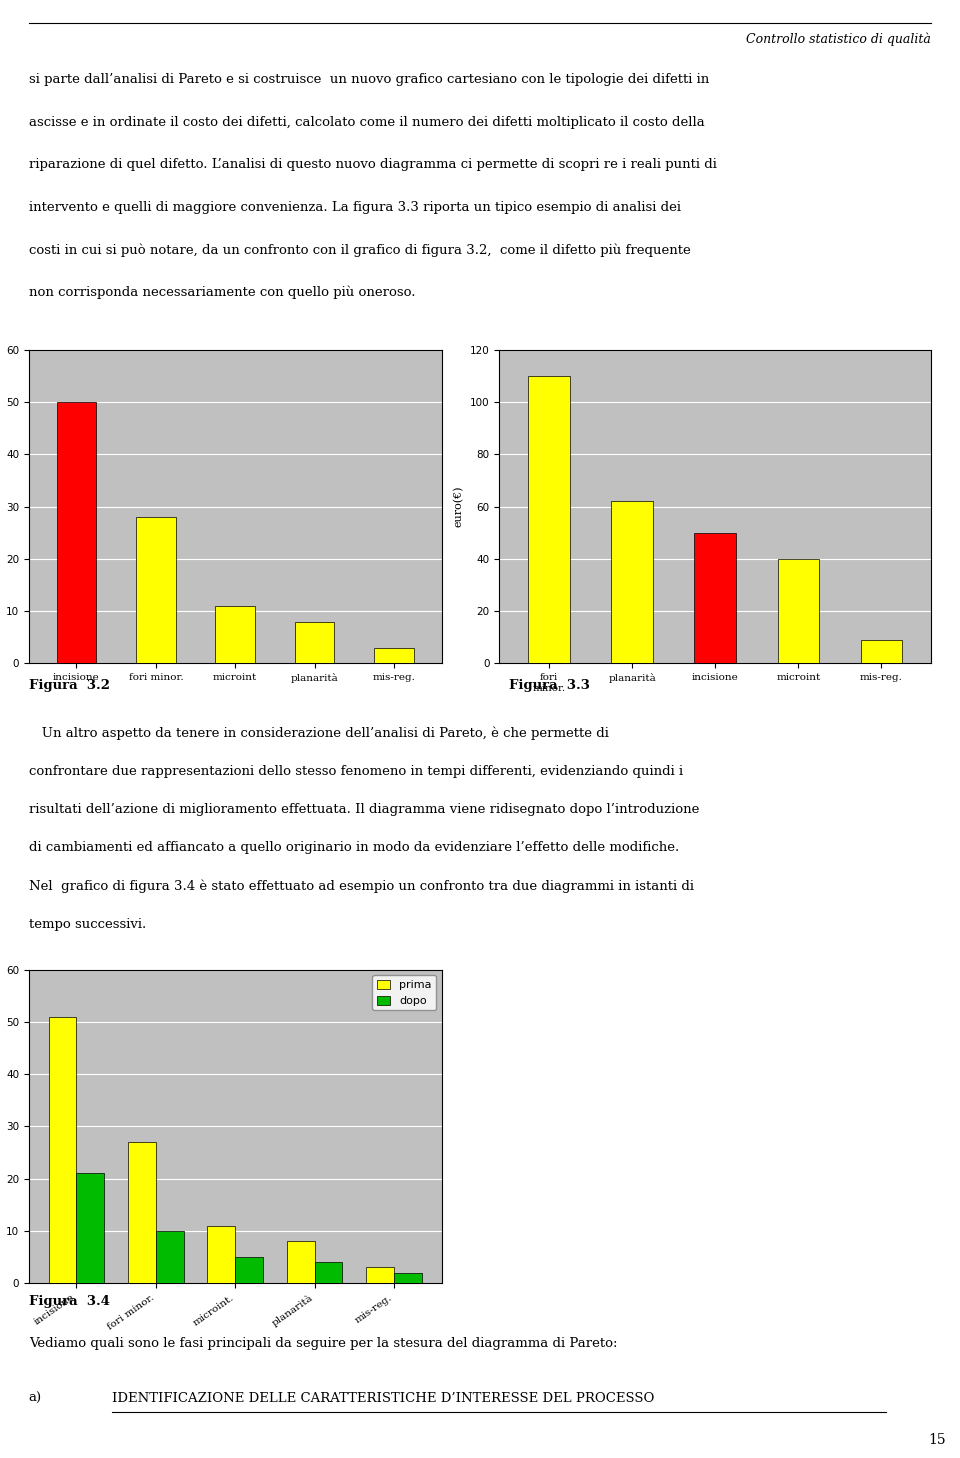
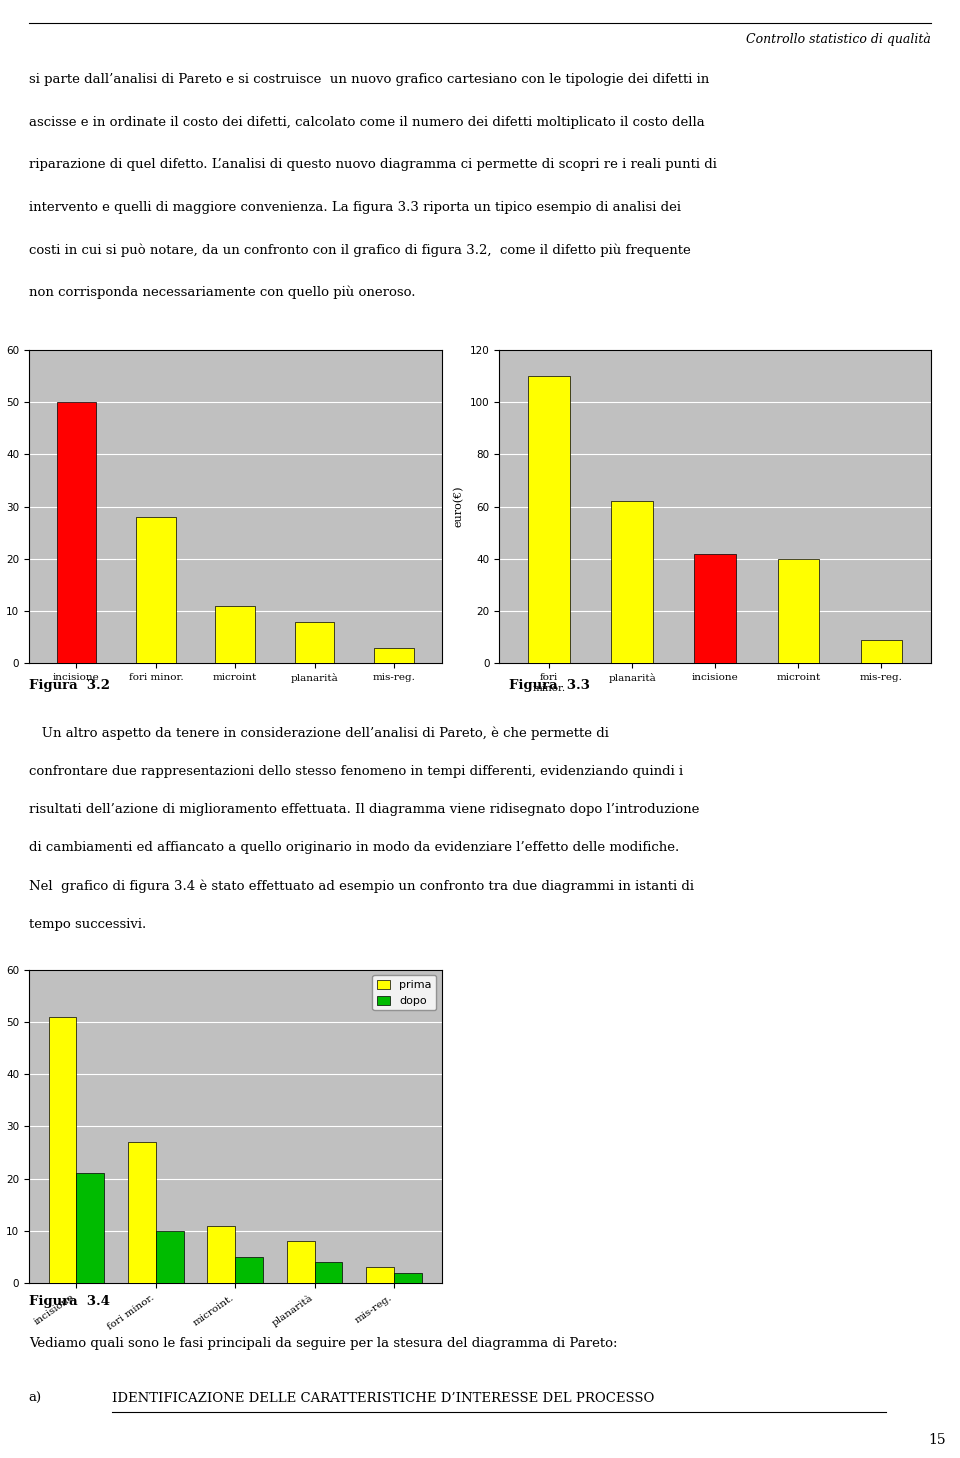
incisione: 50 -> 42
